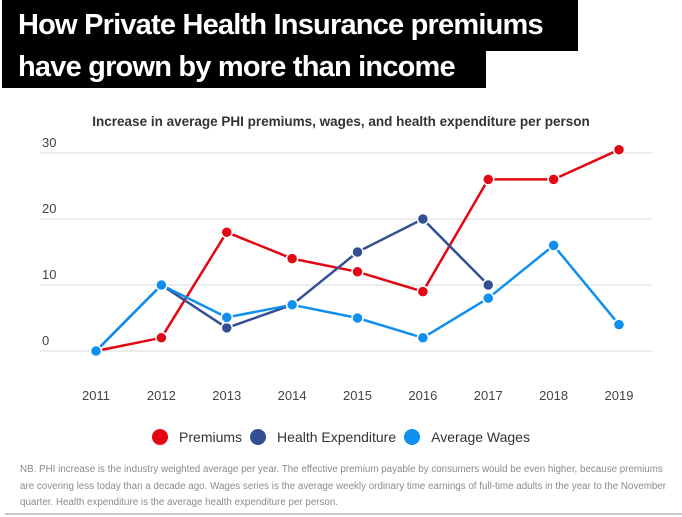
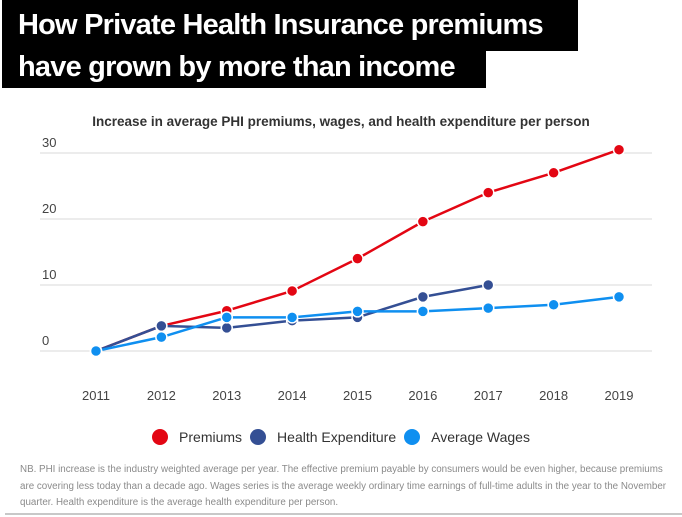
Premiums/2012: 2 -> 4
Health Expenditure/2012: 10 -> 4
Average Wages/2012: 10 -> 2
Premiums/2013: 18 -> 6
Premiums/2014: 14 -> 9
Health Expenditure/2014: 7 -> 5
Average Wages/2014: 7 -> 5
Premiums/2015: 12 -> 14
Health Expenditure/2015: 15 -> 5
Average Wages/2015: 5 -> 6
Premiums/2016: 9 -> 20
Health Expenditure/2016: 20 -> 8
Average Wages/2016: 2 -> 6
Premiums/2017: 26 -> 24
Average Wages/2017: 8 -> 6
Premiums/2018: 26 -> 27
Average Wages/2018: 16 -> 7
Average Wages/2019: 4 -> 8
